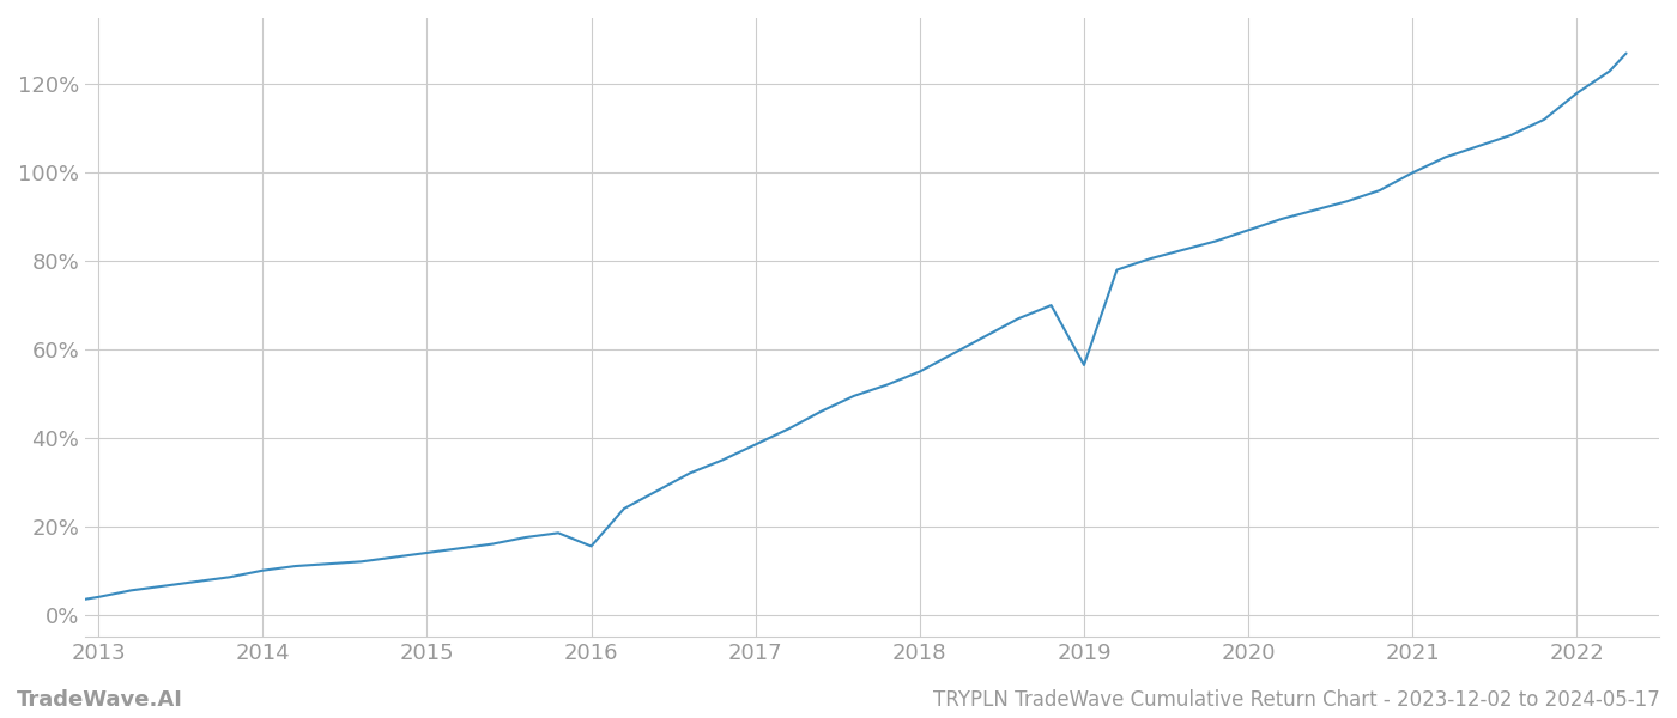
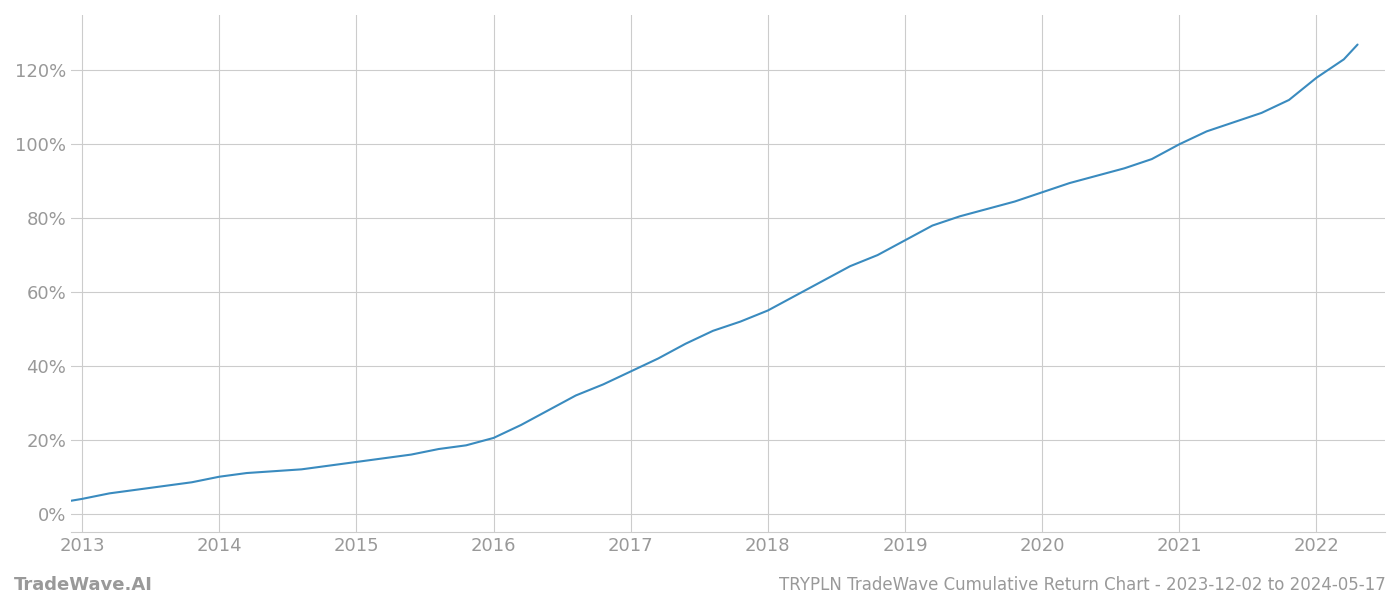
2016: 15.5% -> 20.5%
2019: 56.5% -> 74.0%
